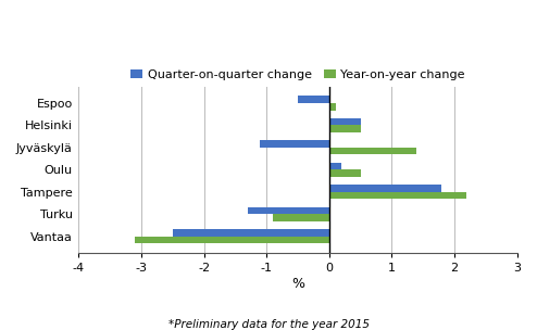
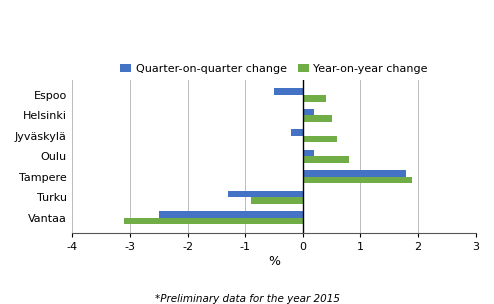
Year-on-year change/Espoo: 0.1 -> 0.4
Quarter-on-quarter change/Helsinki: 0.5 -> 0.2
Quarter-on-quarter change/Jyväskylä: -1.1 -> -0.2
Year-on-year change/Jyväskylä: 1.4 -> 0.6
Year-on-year change/Oulu: 0.5 -> 0.8
Year-on-year change/Tampere: 2.2 -> 1.9
